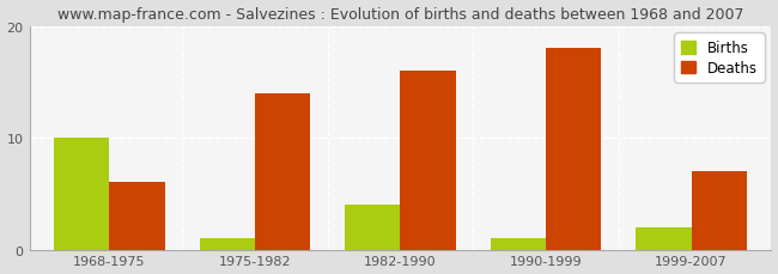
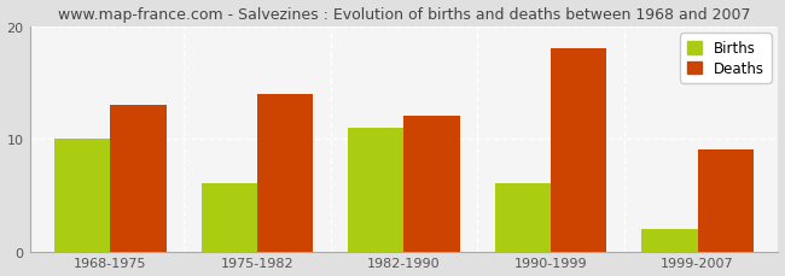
Deaths/1968-1975: 6 -> 13
Births/1975-1982: 1 -> 6
Births/1982-1990: 4 -> 11
Deaths/1982-1990: 16 -> 12
Births/1990-1999: 1 -> 6
Deaths/1999-2007: 7 -> 9
